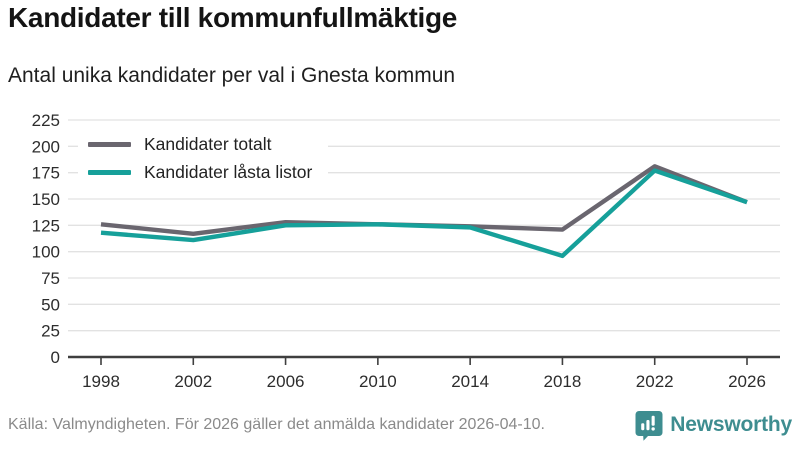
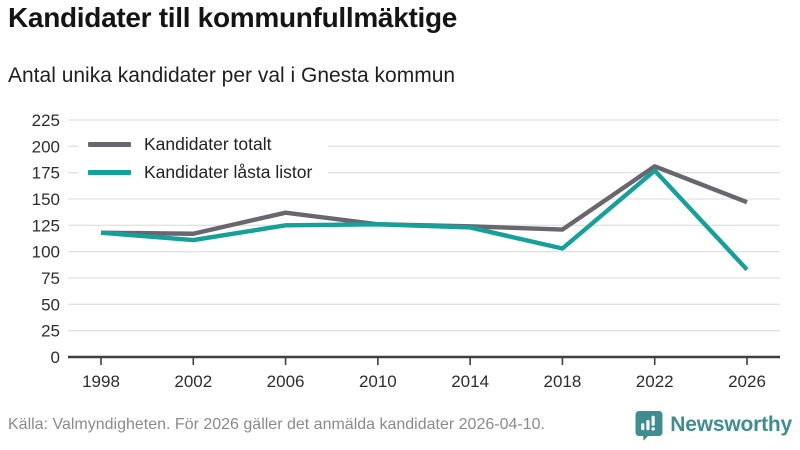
Kandidater totalt/1998: 126 -> 118
Kandidater totalt/2006: 128 -> 137
Kandidater låsta listor/2018: 96 -> 103
Kandidater låsta listor/2026: 147 -> 83
